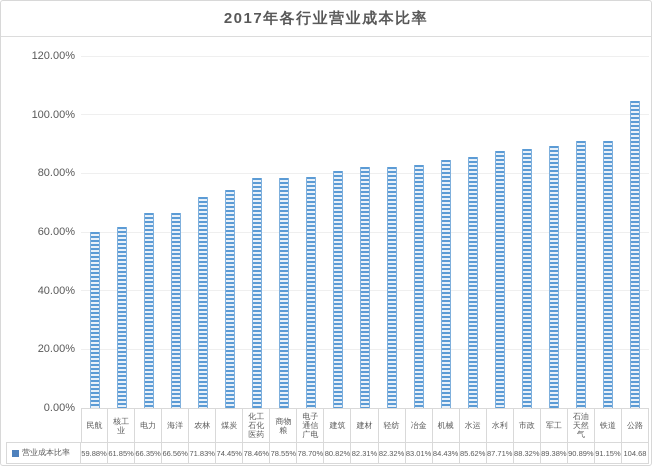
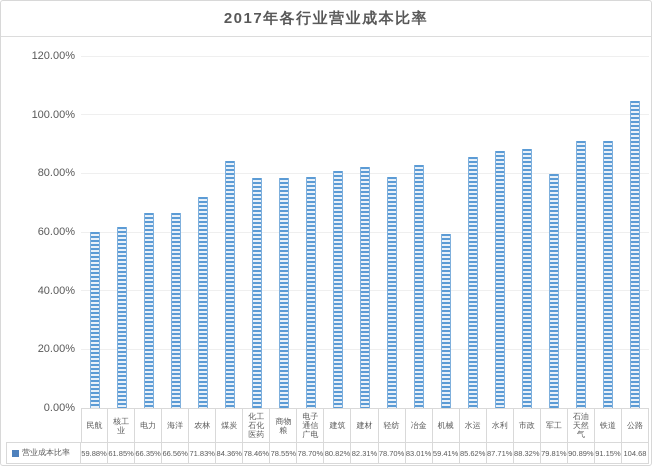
煤炭: 74.45% -> 84.36%
轻纺: 82.32% -> 78.70%
机械: 84.43% -> 59.41%
军工: 89.38% -> 79.81%
